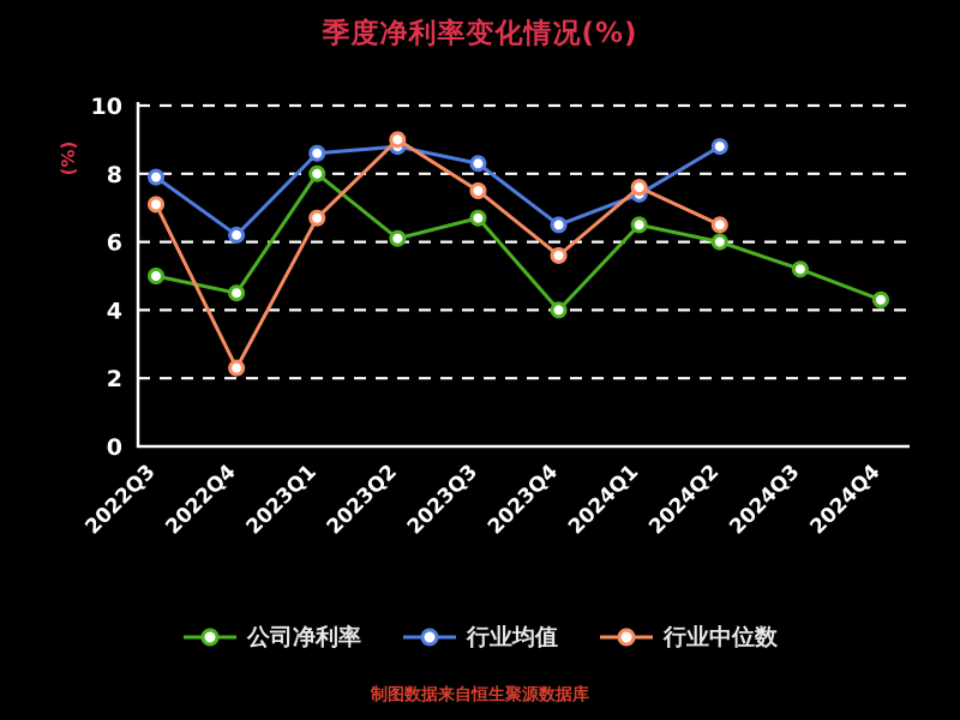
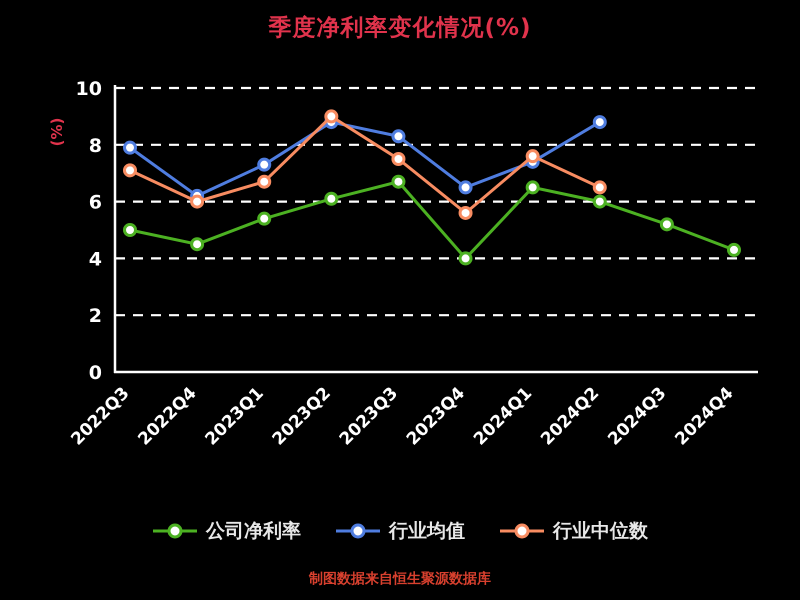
行业中位数/2022Q4: 2.3 -> 6.0
公司净利率/2023Q1: 8.0 -> 5.4
行业均值/2023Q1: 8.6 -> 7.3
